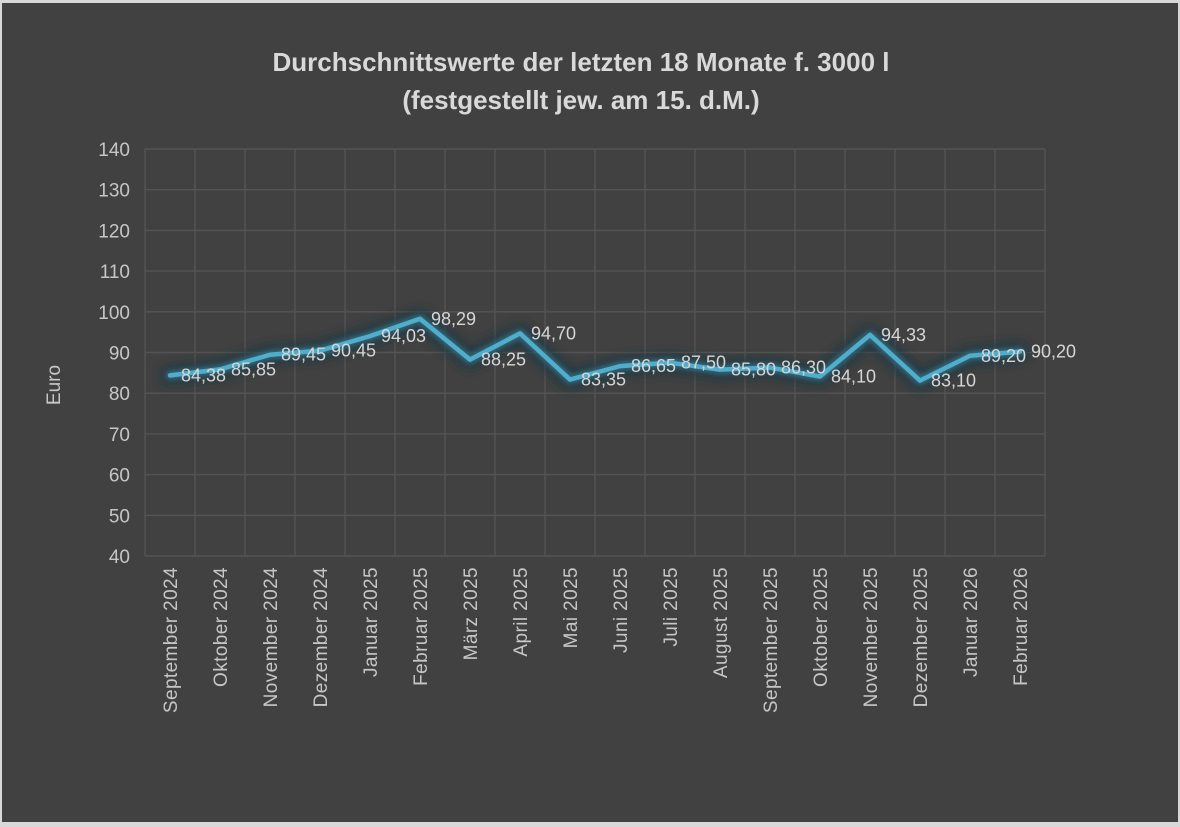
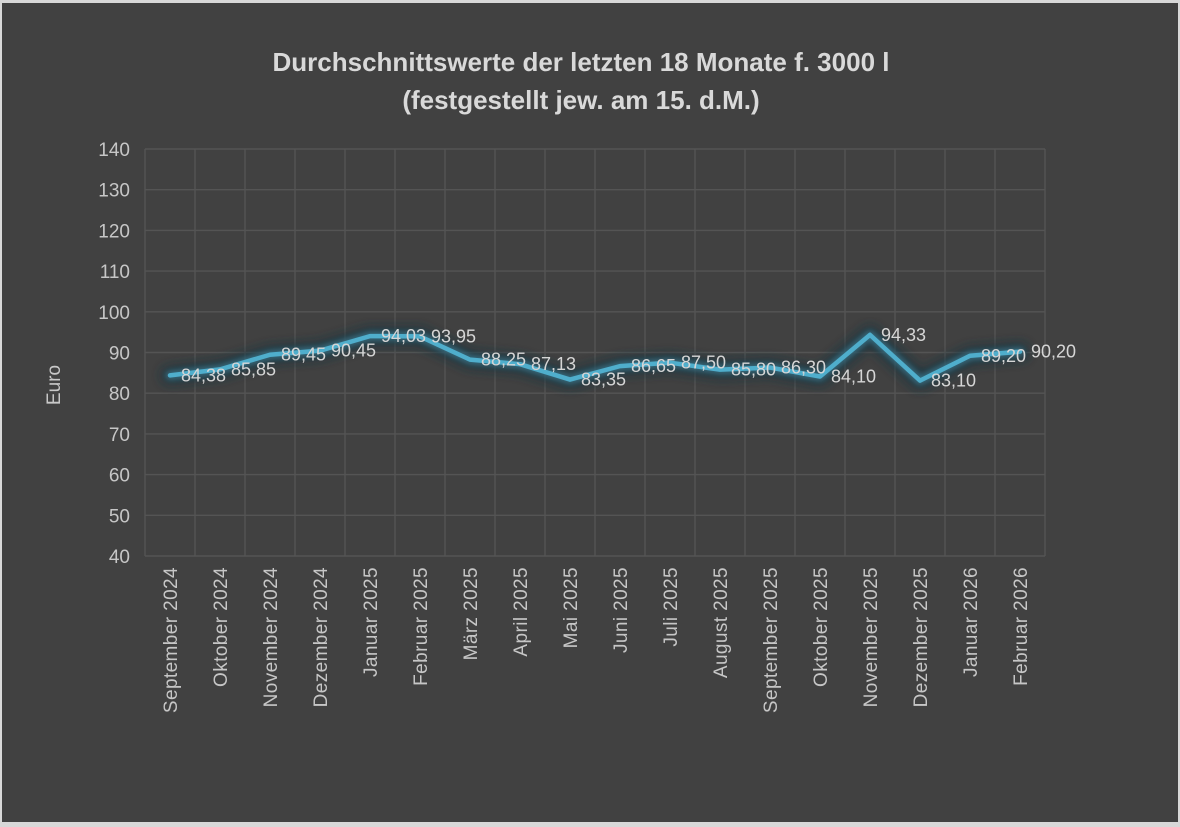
Februar 2025: 98,29 -> 93,95
April 2025: 94,70 -> 87,13
